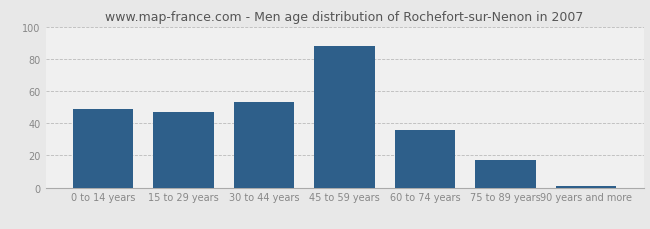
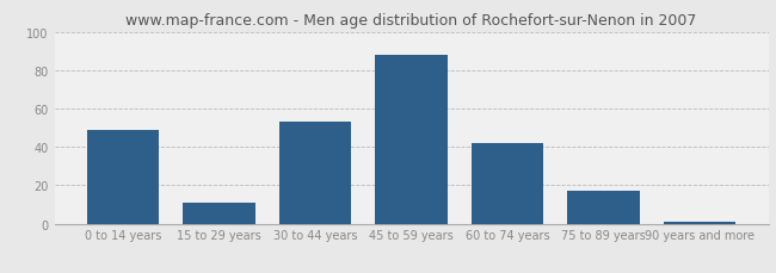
15 to 29 years: 47 -> 11
60 to 74 years: 36 -> 42
